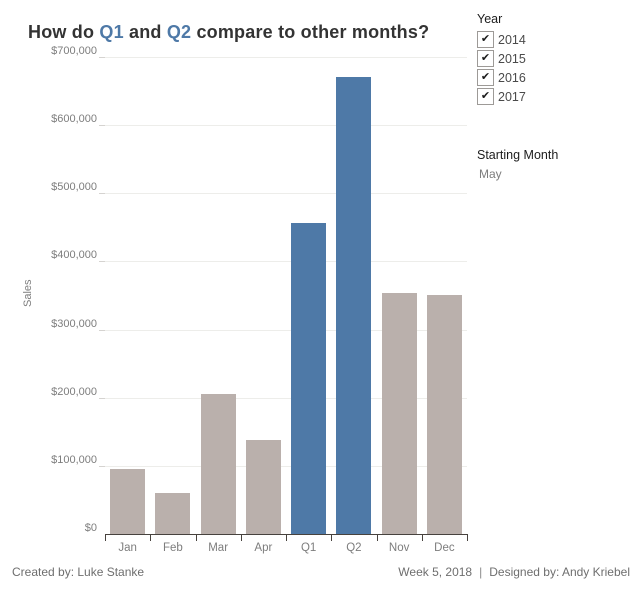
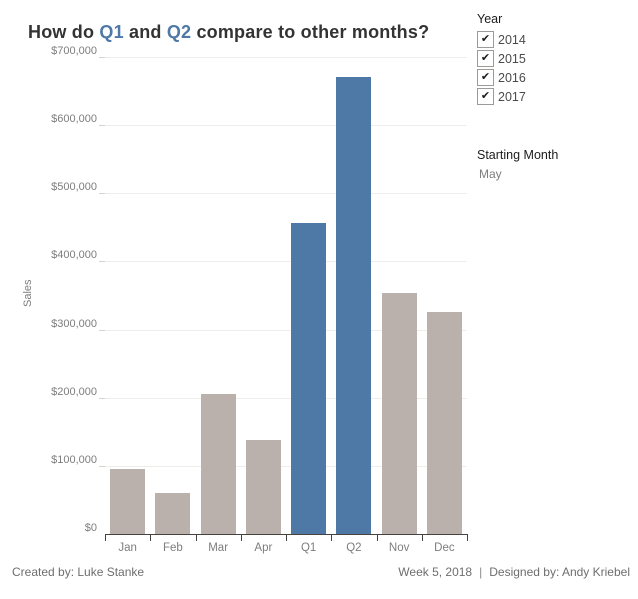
Dec: $350000 -> $330000
